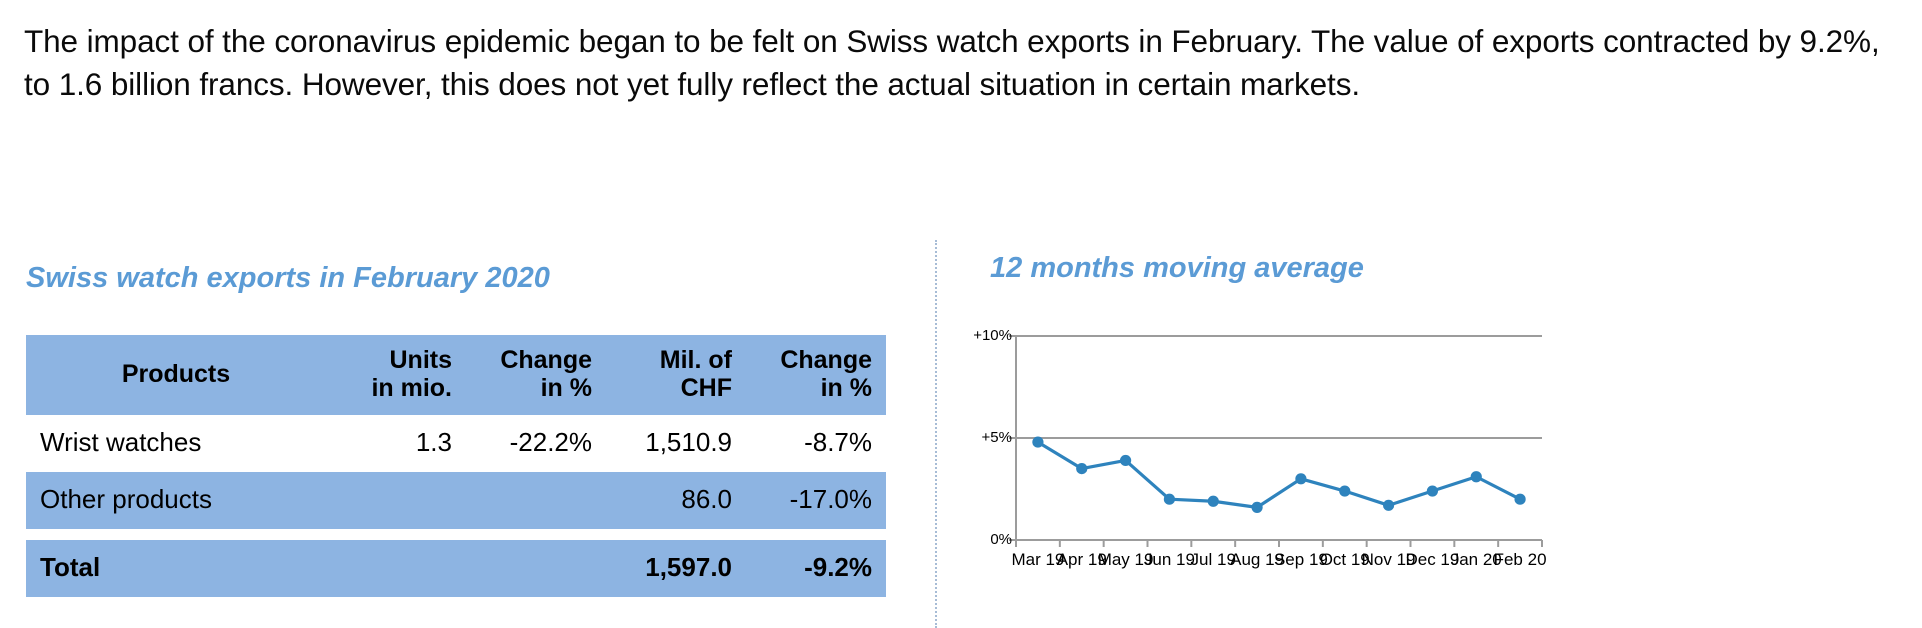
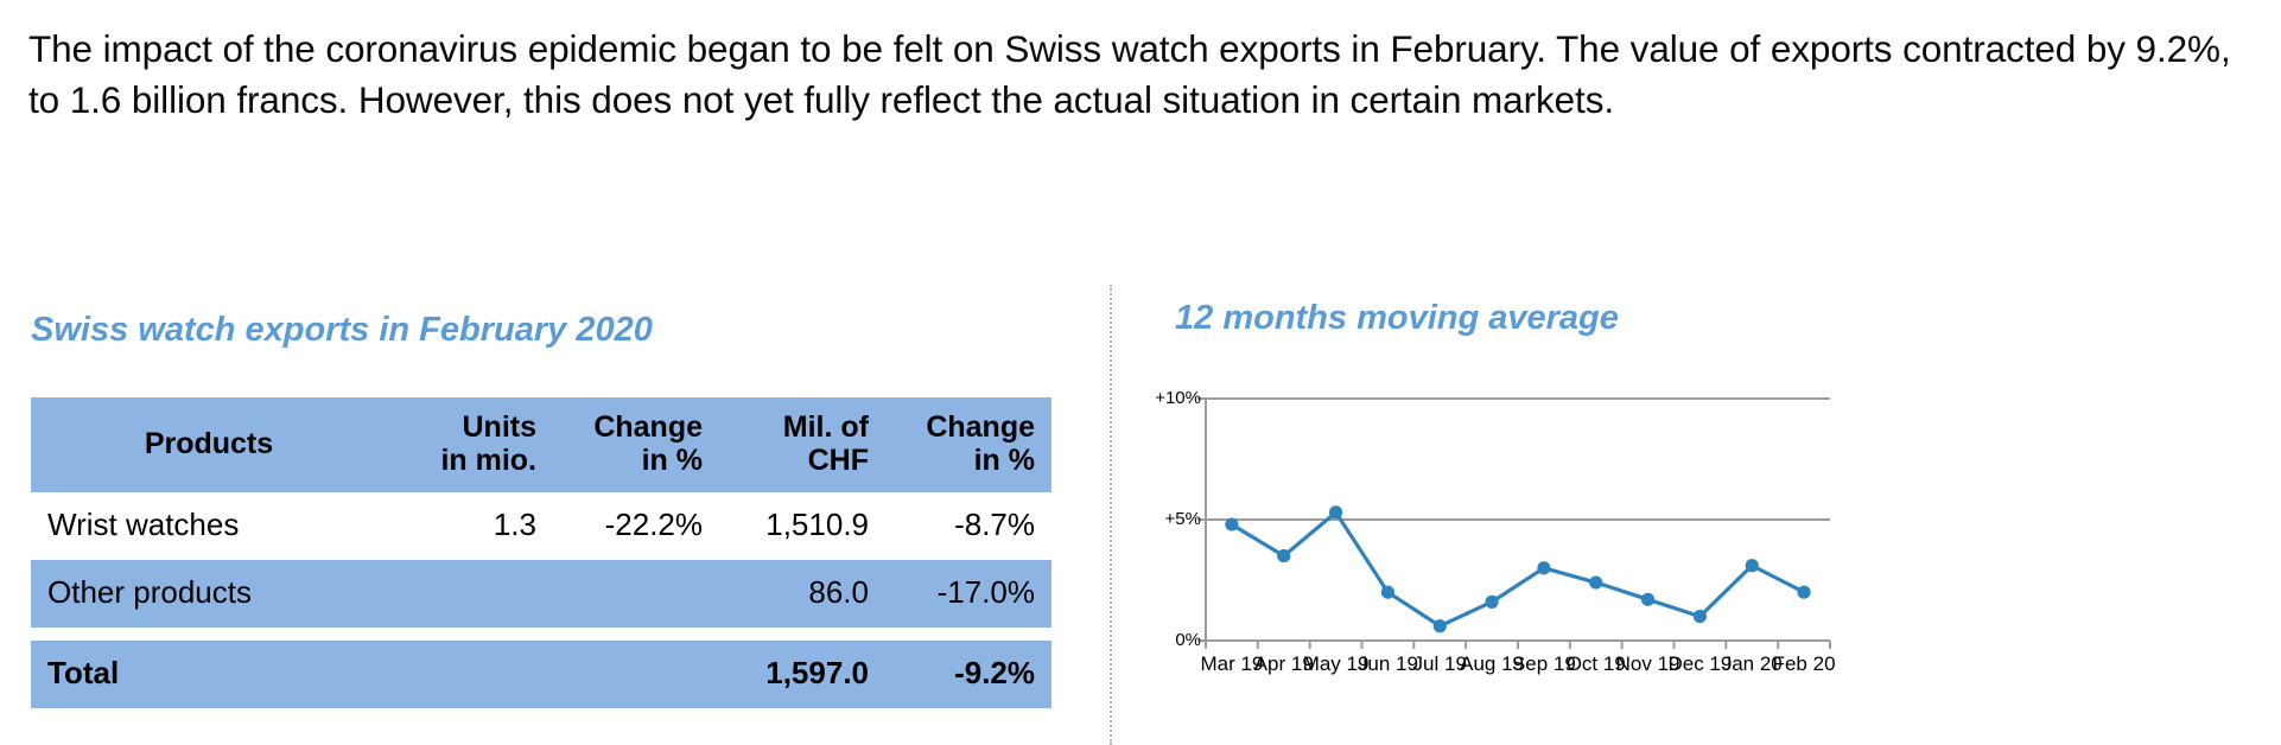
May 19: 3.9% -> 5.3%
Jul 19: 1.9% -> 0.6%
Dec 19: 2.4% -> 1.0%
